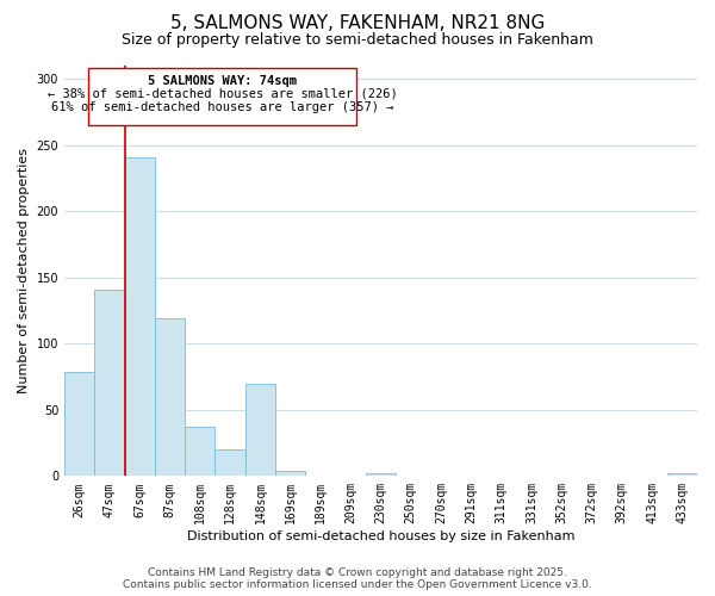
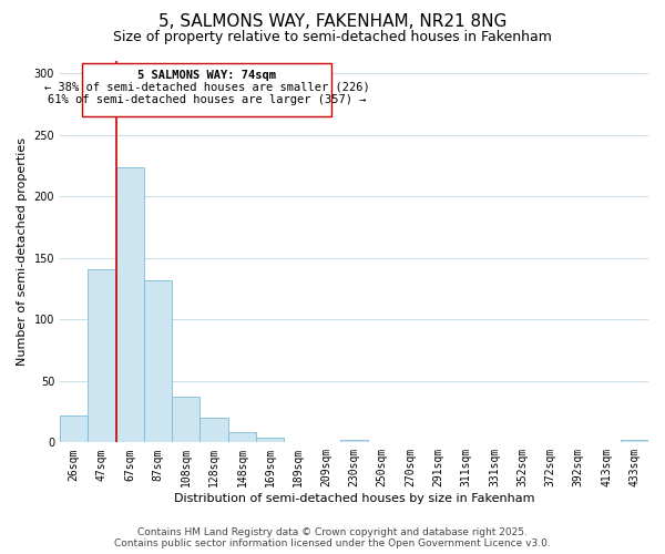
26sqm: 79 -> 22
67sqm: 241 -> 224
87sqm: 119 -> 132
148sqm: 70 -> 8
